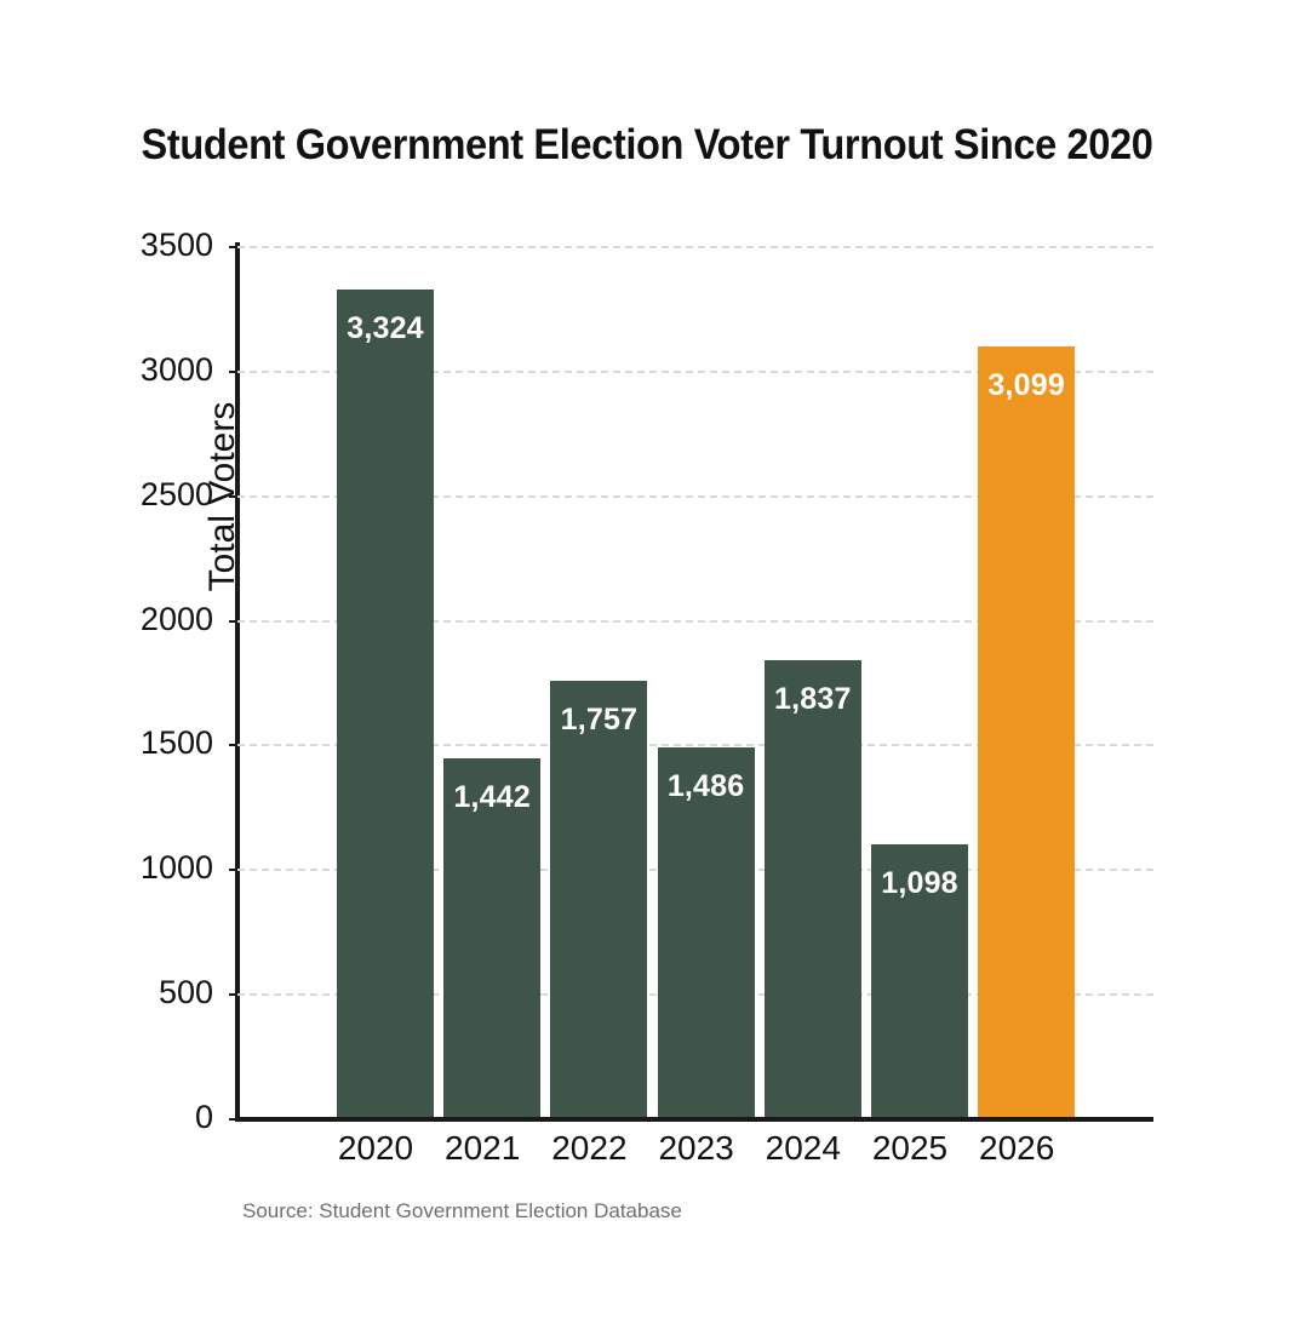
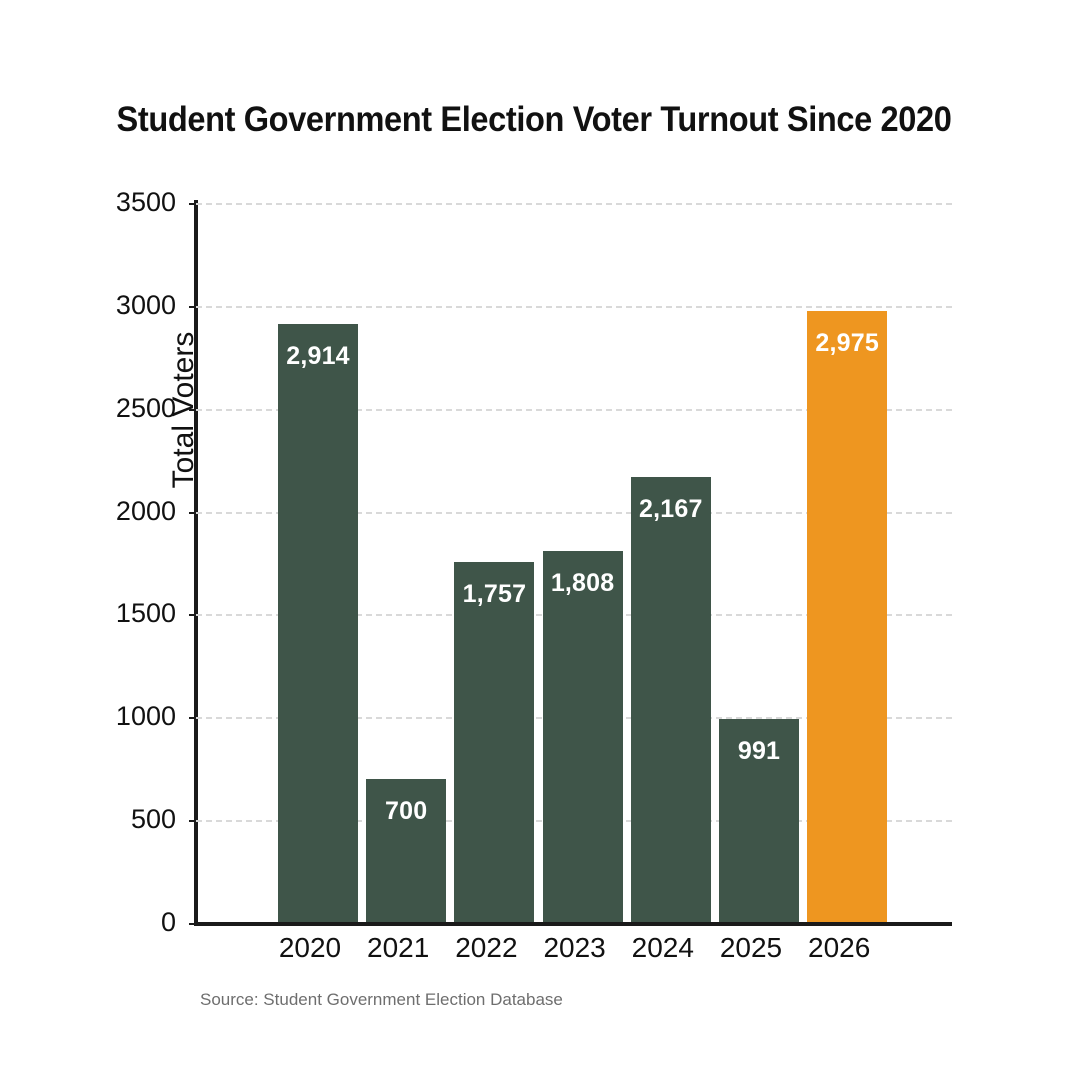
2020: 3,324 -> 2,914
2021: 1,442 -> 700
2023: 1,486 -> 1,808
2024: 1,837 -> 2,167
2025: 1,098 -> 991
2026: 3,099 -> 2,975
